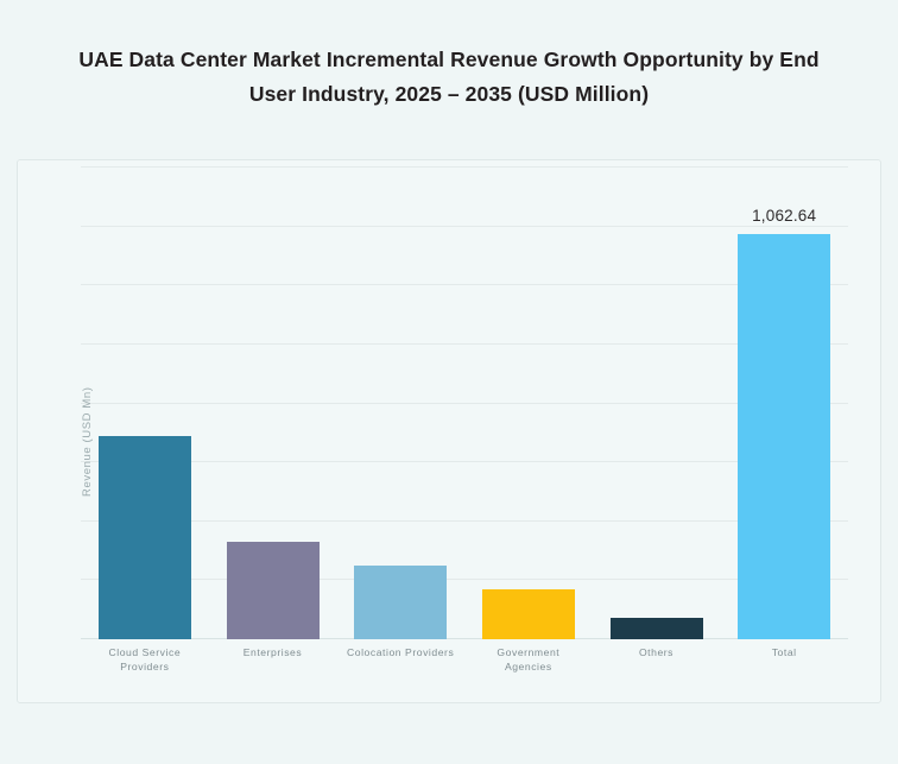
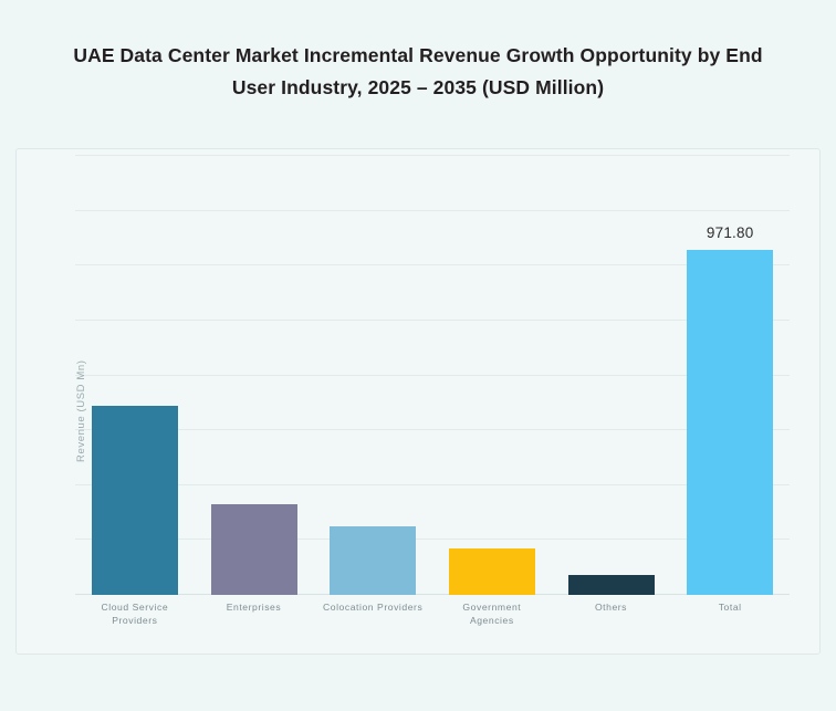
Total: 1,062.64 -> 971.80
